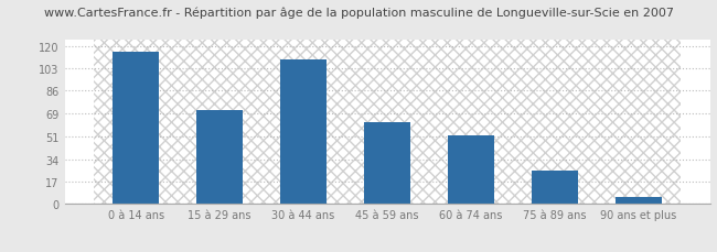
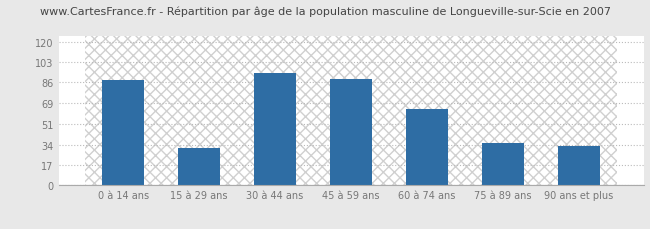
0 à 14 ans: 116 -> 88
15 à 29 ans: 71 -> 31
30 à 44 ans: 110 -> 94
45 à 59 ans: 62 -> 89
60 à 74 ans: 52 -> 64
75 à 89 ans: 25 -> 35
90 ans et plus: 5 -> 33
